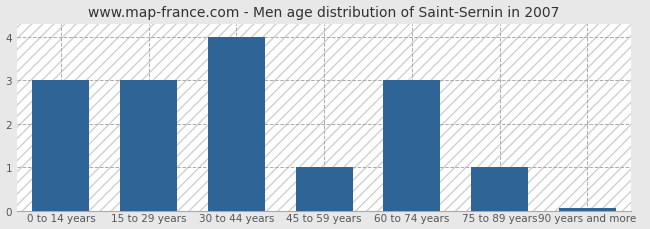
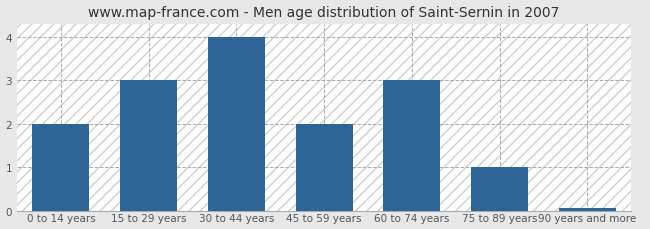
0 to 14 years: 3.00 -> 2.00
45 to 59 years: 1.00 -> 2.00
